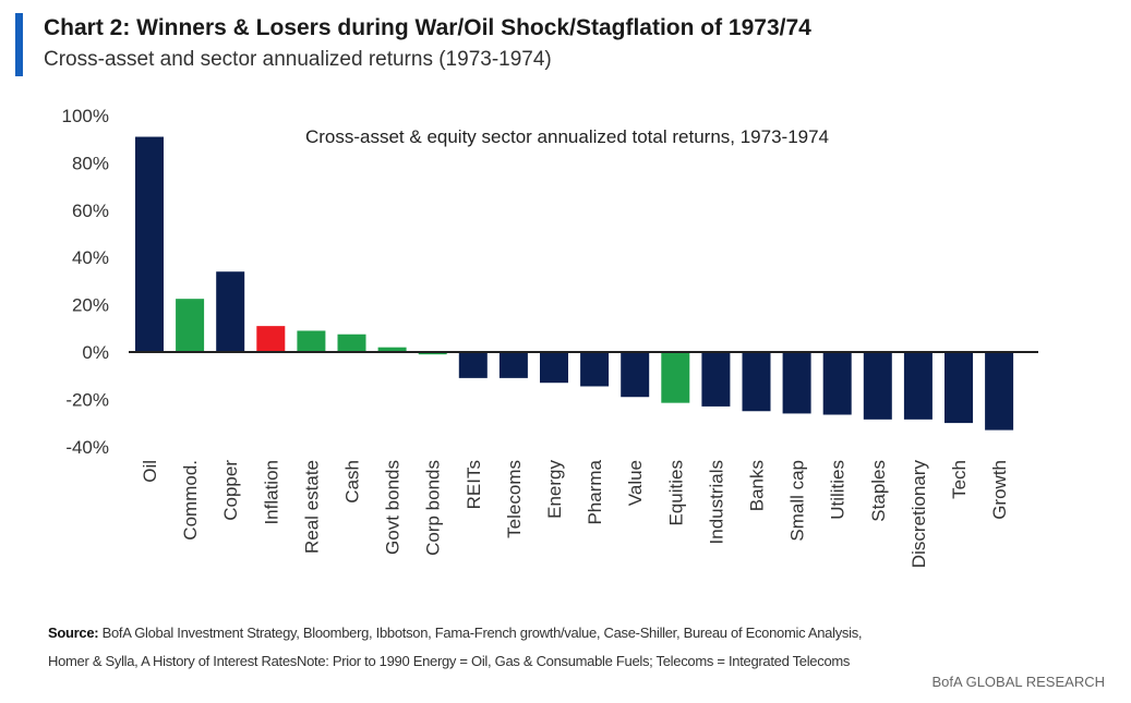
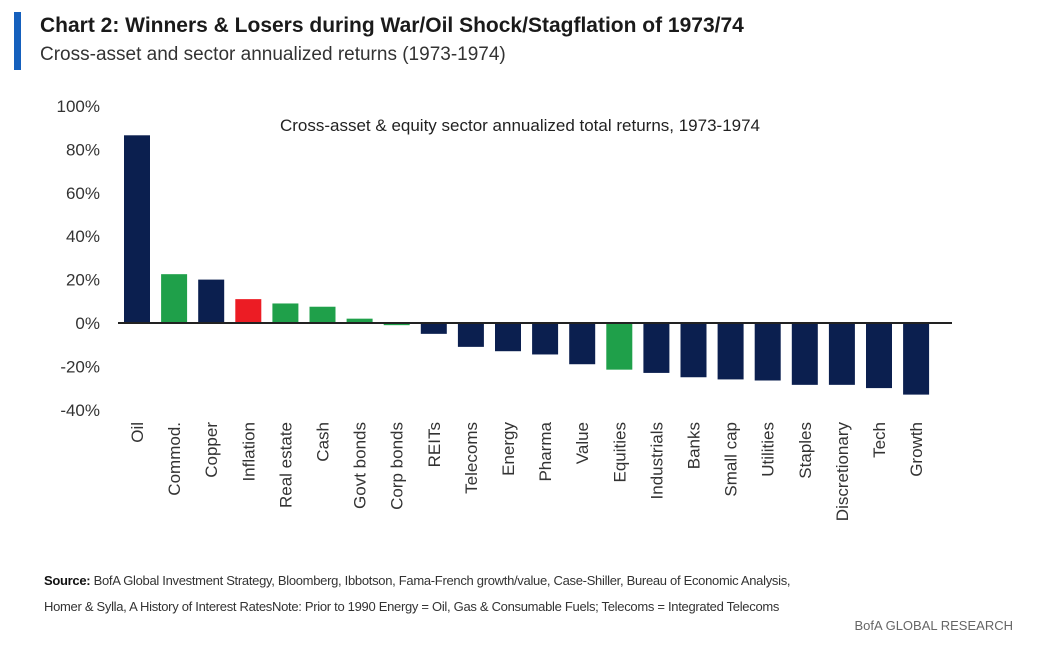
Oil: 91% -> 86%
Copper: 34% -> 20%
REITs: -11% -> -5%
